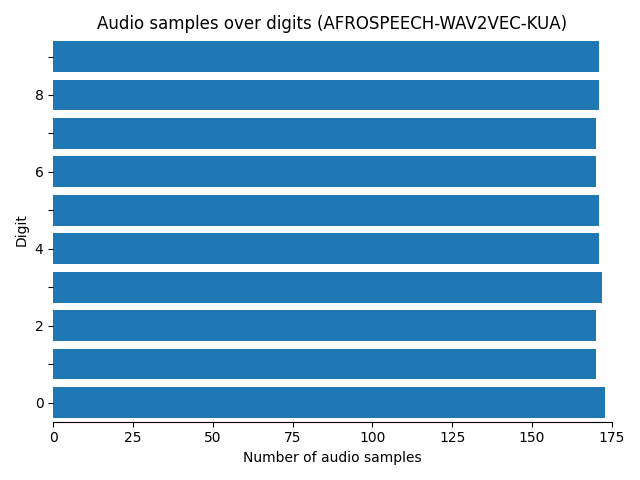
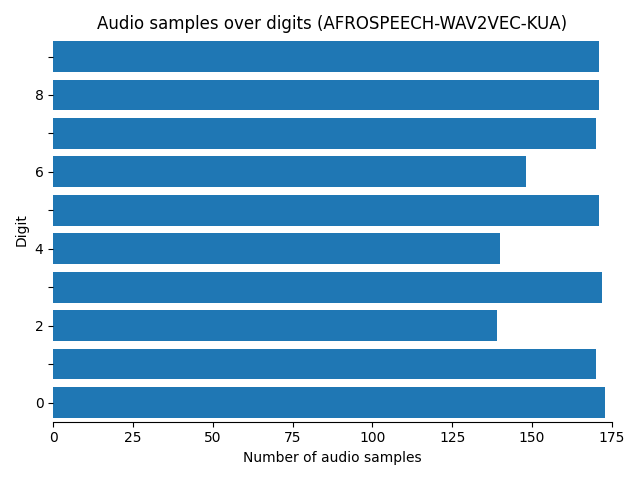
6: 170 -> 148
4: 171 -> 140
2: 170 -> 139
